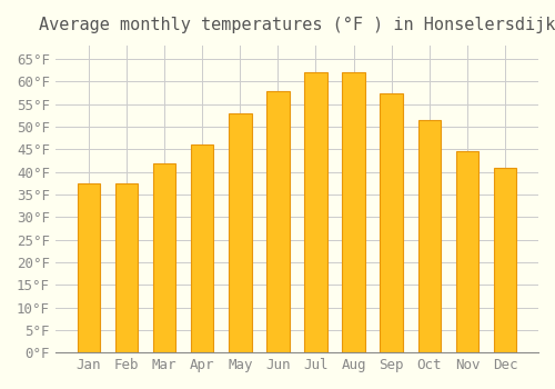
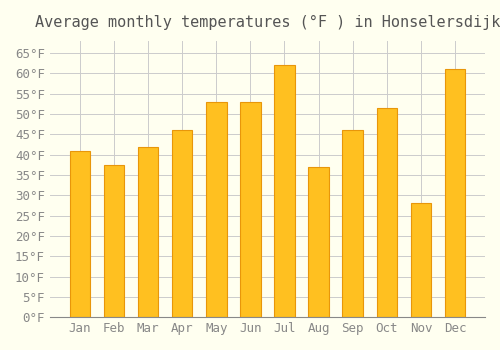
Jan: 37.5°F -> 41.0°F
Jun: 58.0°F -> 53.0°F
Aug: 62.0°F -> 37.0°F
Sep: 57.5°F -> 46.0°F
Nov: 44.5°F -> 28.0°F
Dec: 41.0°F -> 61.0°F
